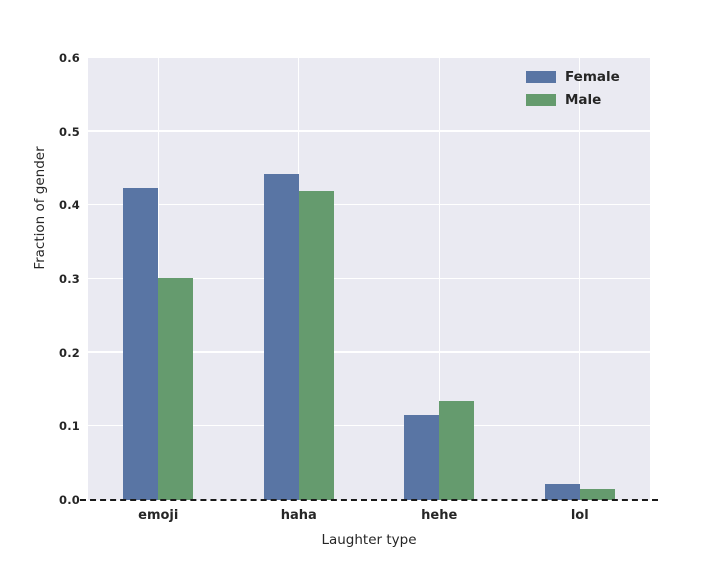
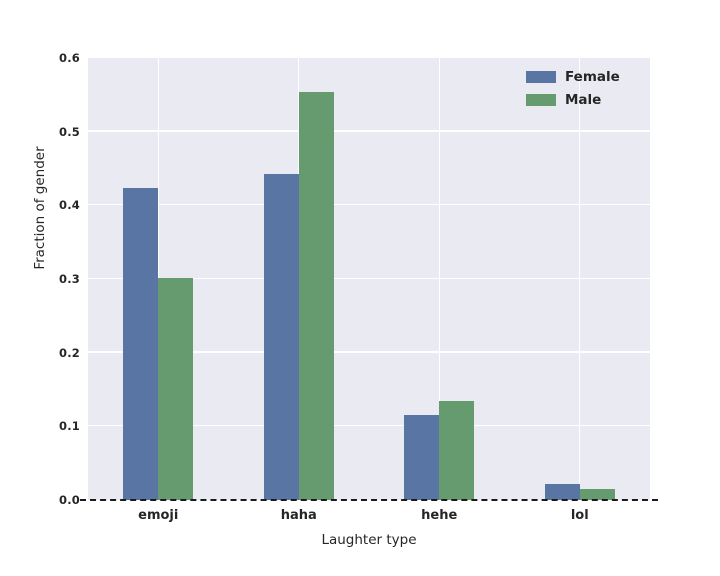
Male/haha: 0.42 -> 0.55
